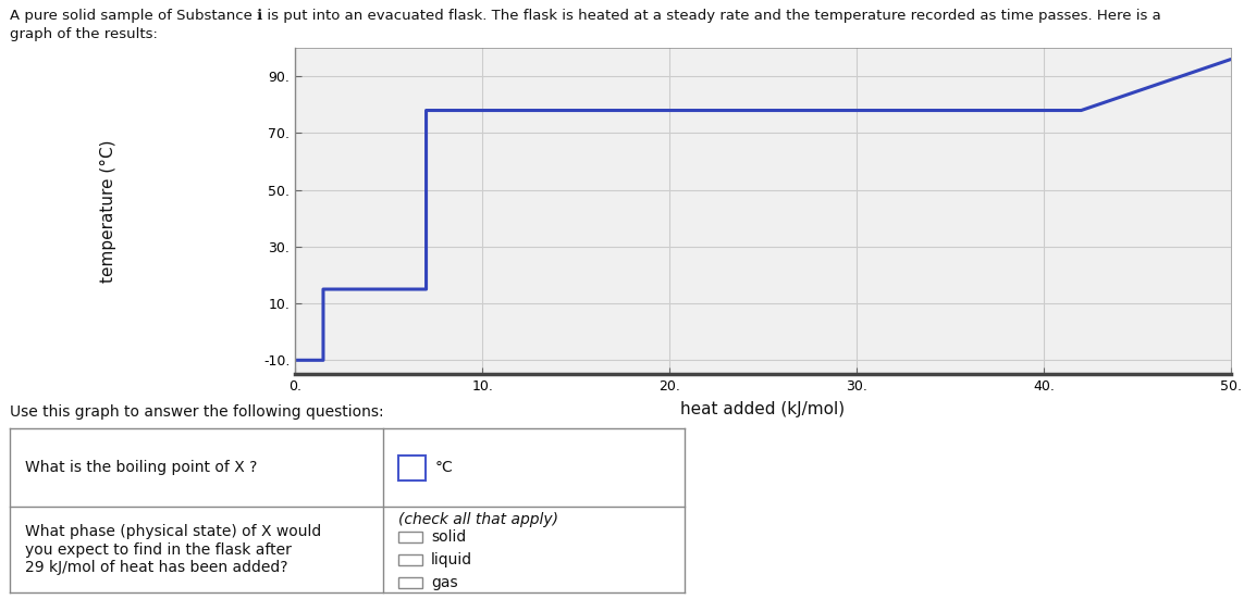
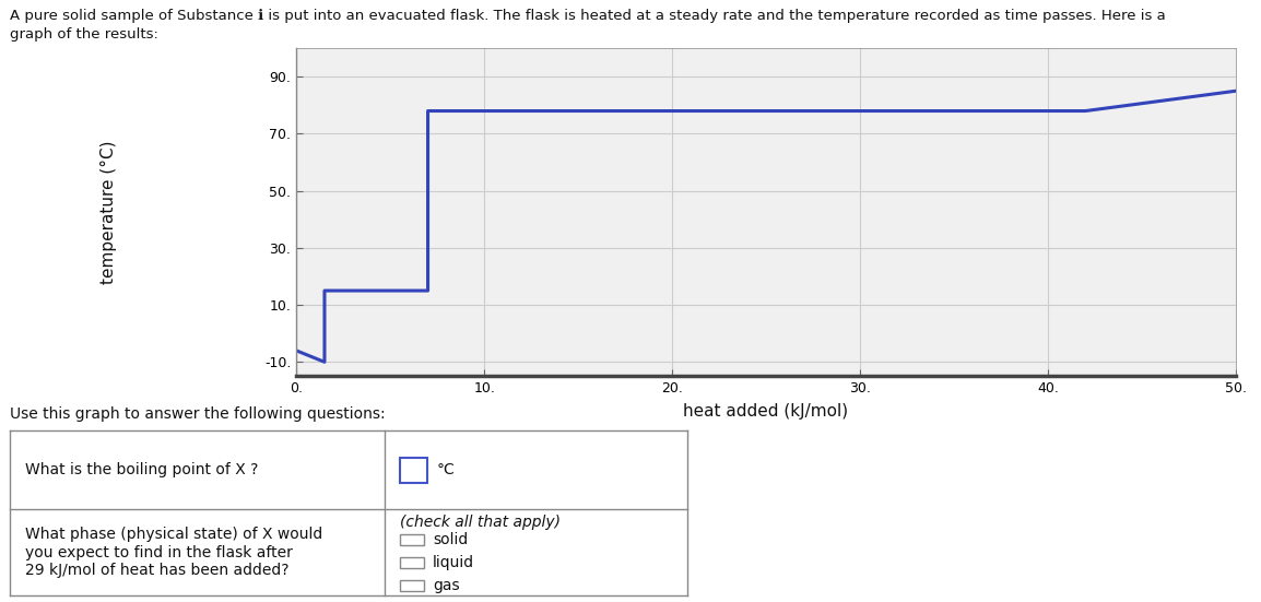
0.: -10. -> -6.
50.: 96. -> 85.
